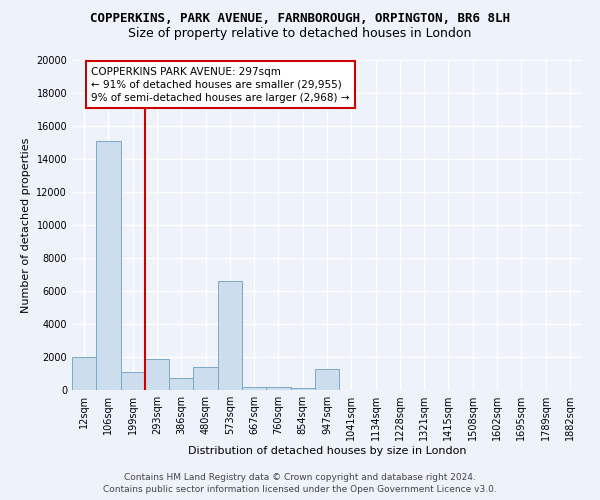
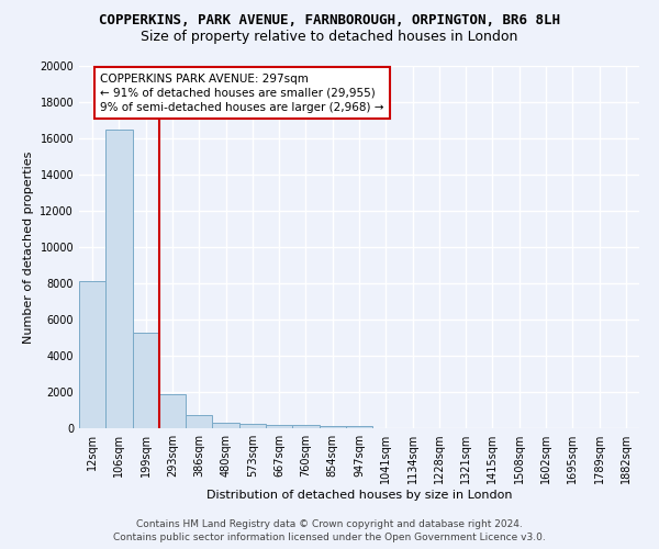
12sqm: 2000 -> 8100
106sqm: 15100 -> 16500
199sqm: 1100 -> 5300
480sqm: 1400 -> 300
573sqm: 6600 -> 200
947sqm: 1300 -> 100
